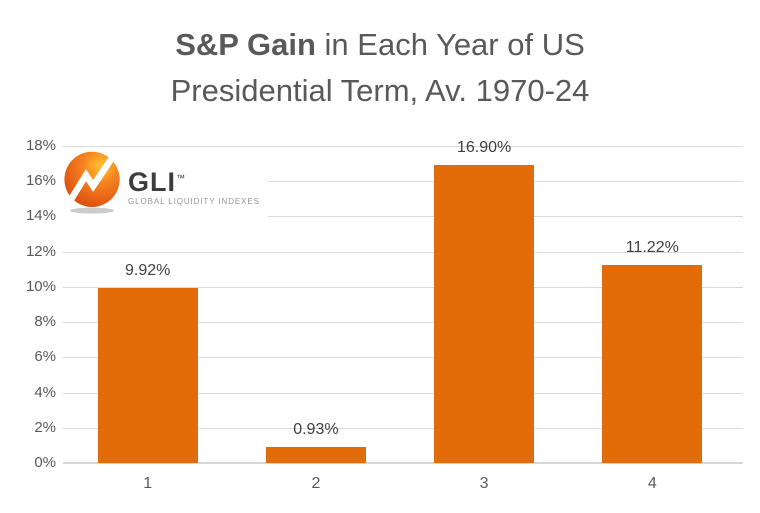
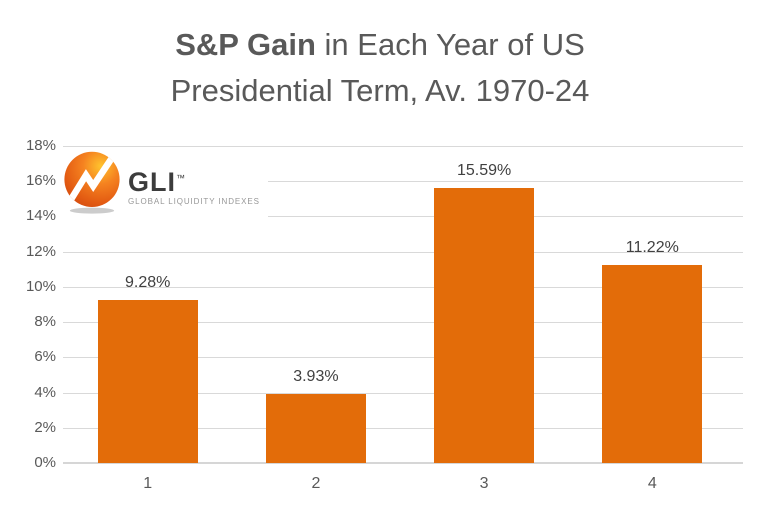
1: 9.92% -> 9.28%
2: 0.93% -> 3.93%
3: 16.90% -> 15.59%
